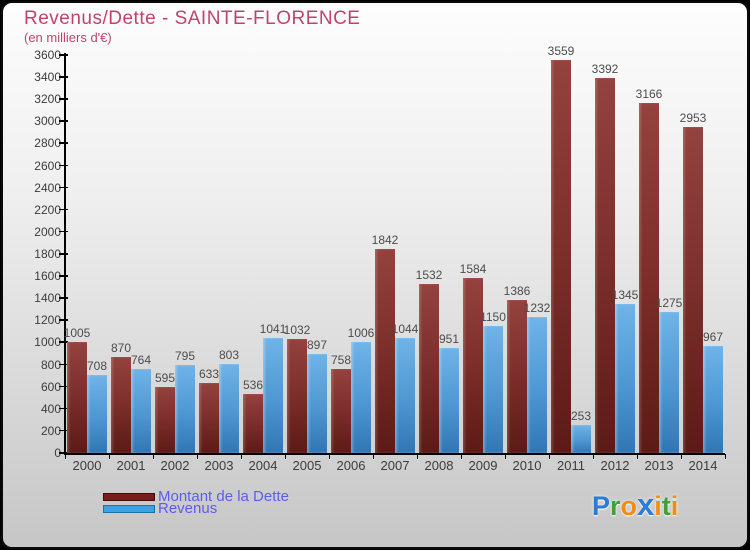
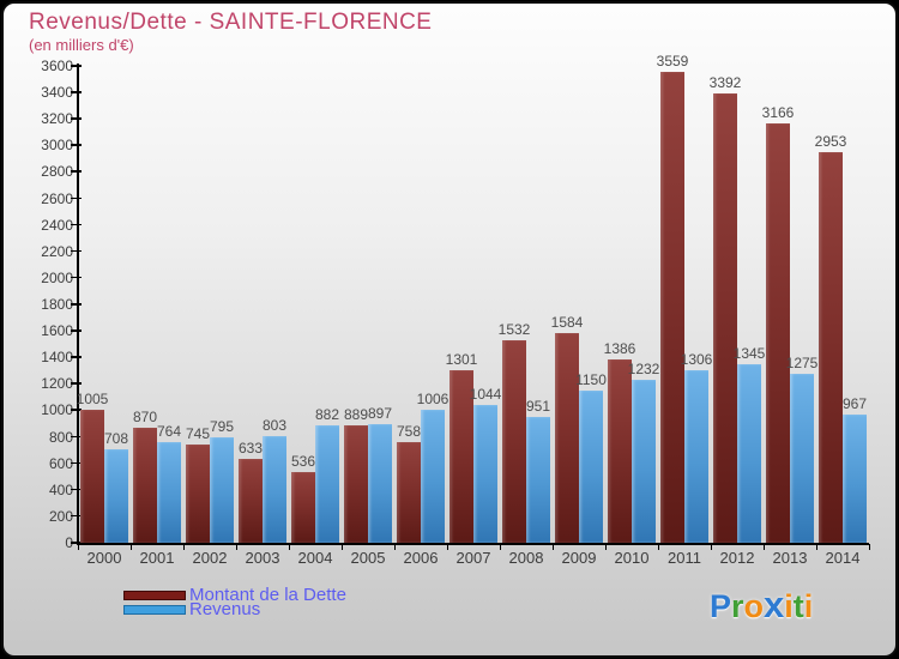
Montant de la Dette/2002: 595 -> 745
Revenus/2004: 1041 -> 882
Montant de la Dette/2005: 1032 -> 889
Montant de la Dette/2007: 1842 -> 1301
Revenus/2011: 253 -> 1306
